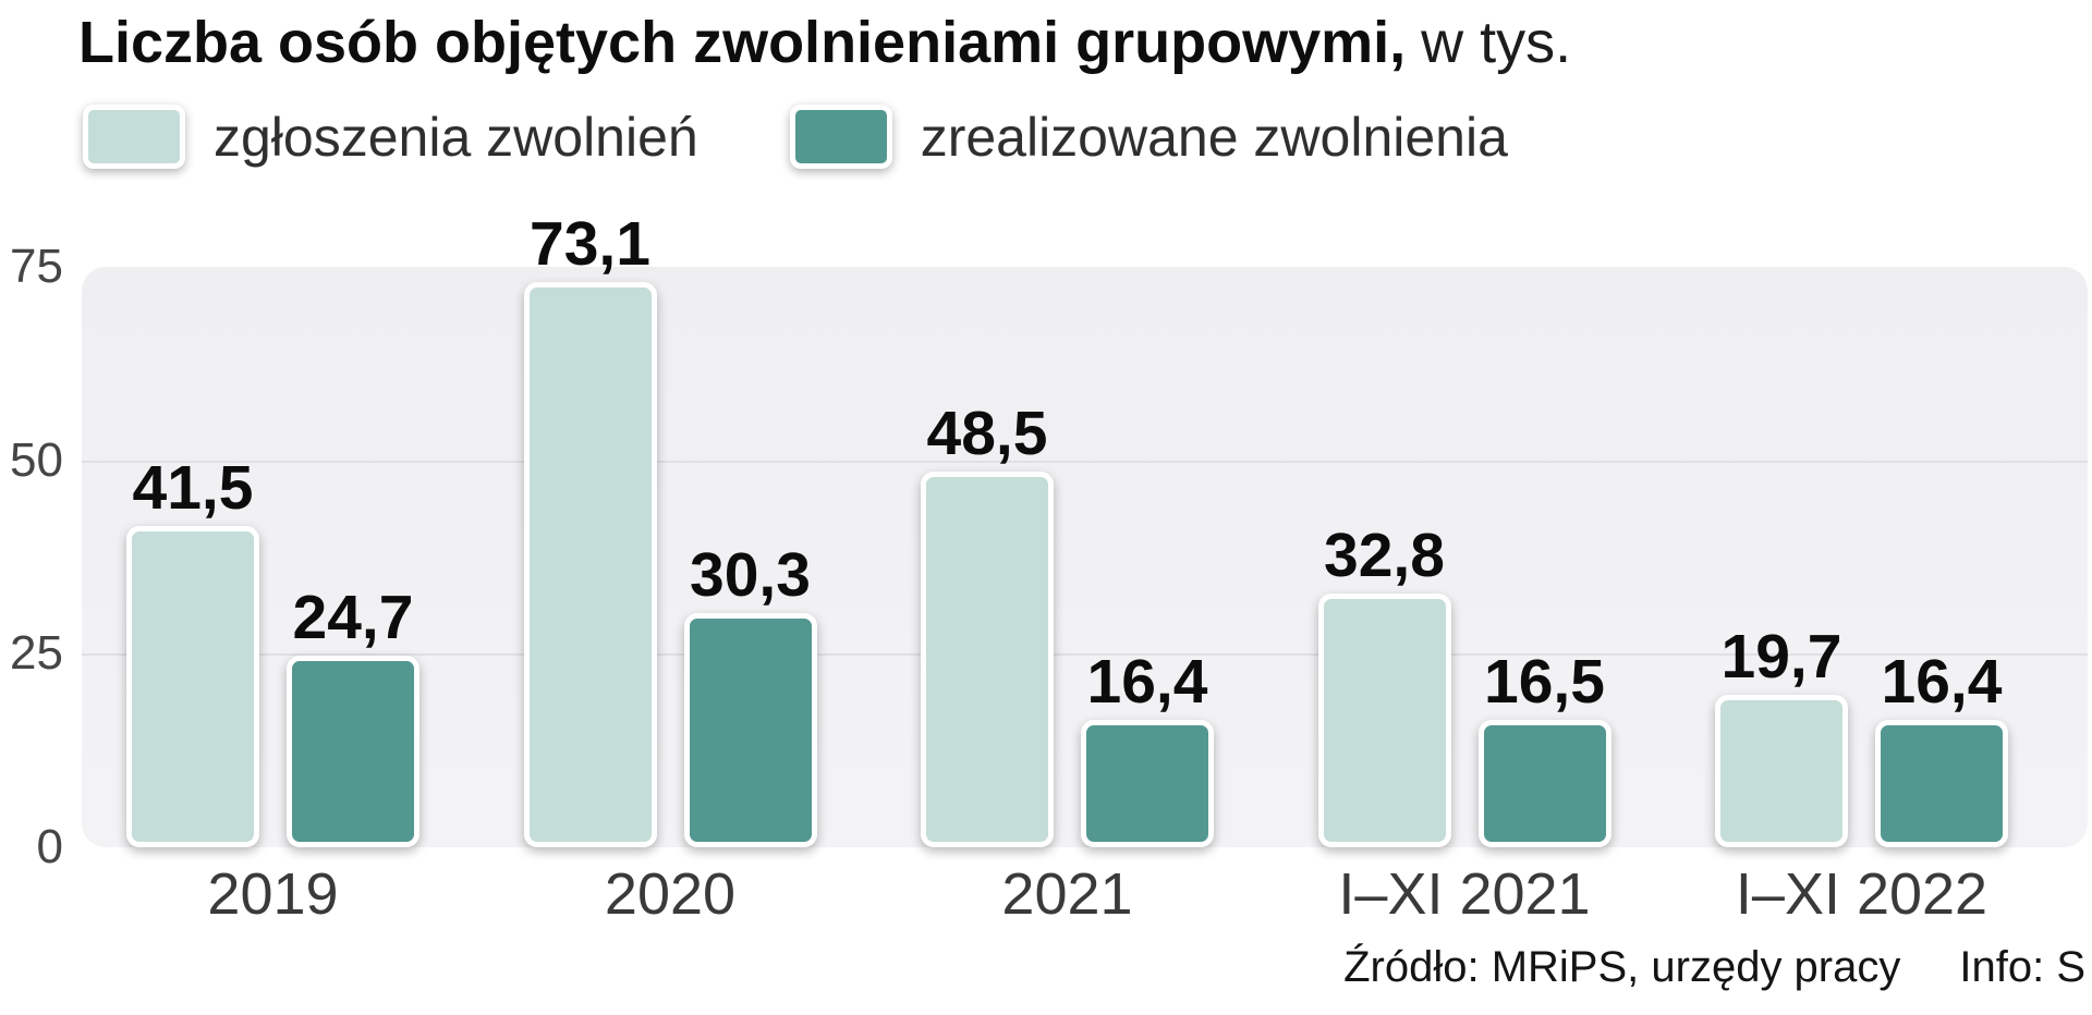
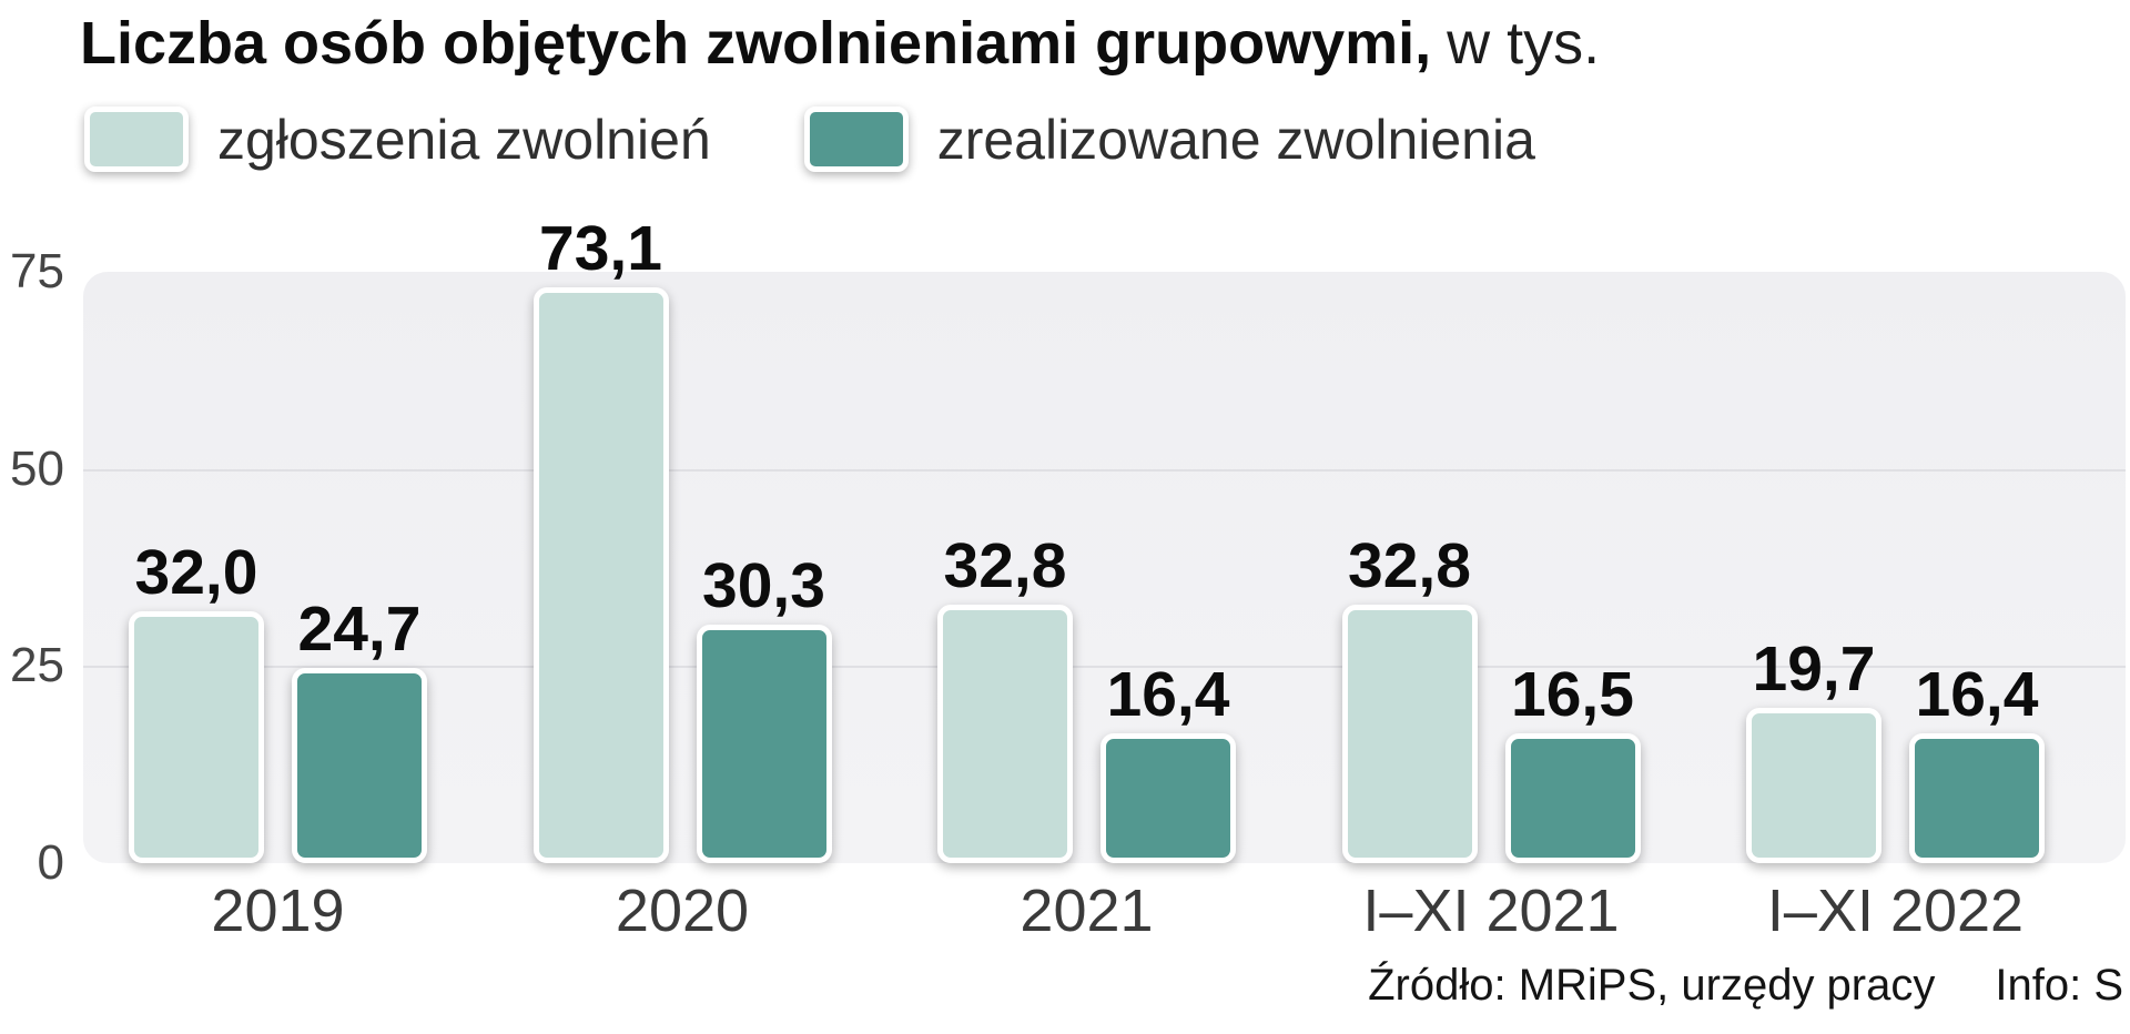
zgłoszenia zwolnień/2019: 41,5 -> 32,0
zgłoszenia zwolnień/2021: 48,5 -> 32,8
